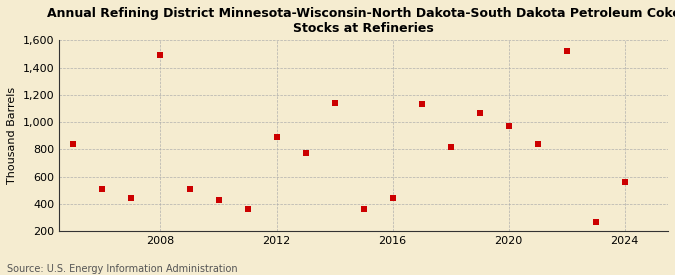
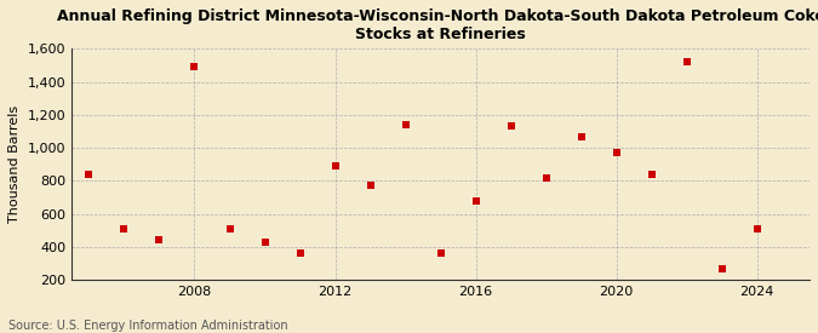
2016: 440 -> 680
2024: 560 -> 510
